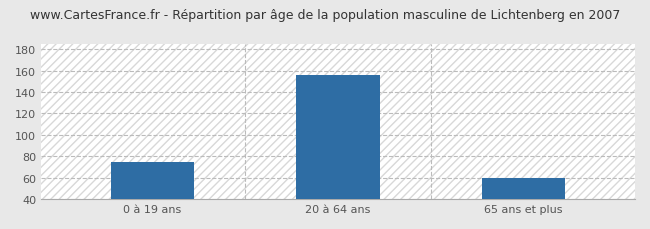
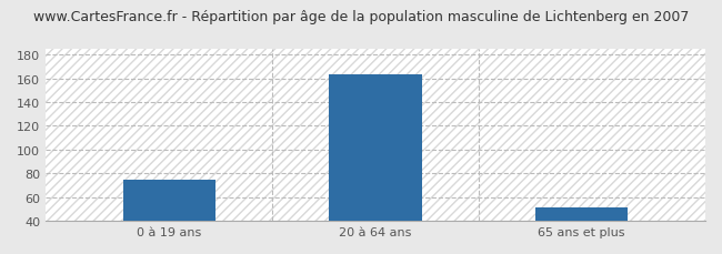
20 à 64 ans: 156 -> 163
65 ans et plus: 60 -> 51
